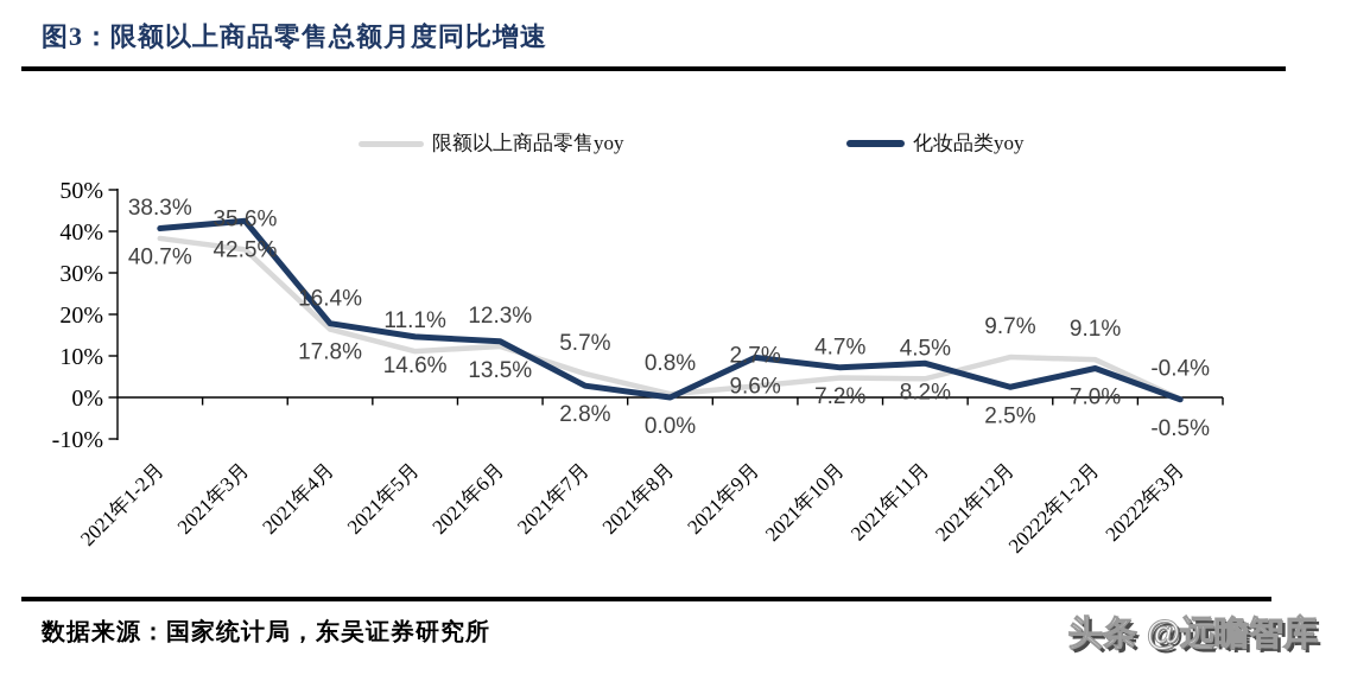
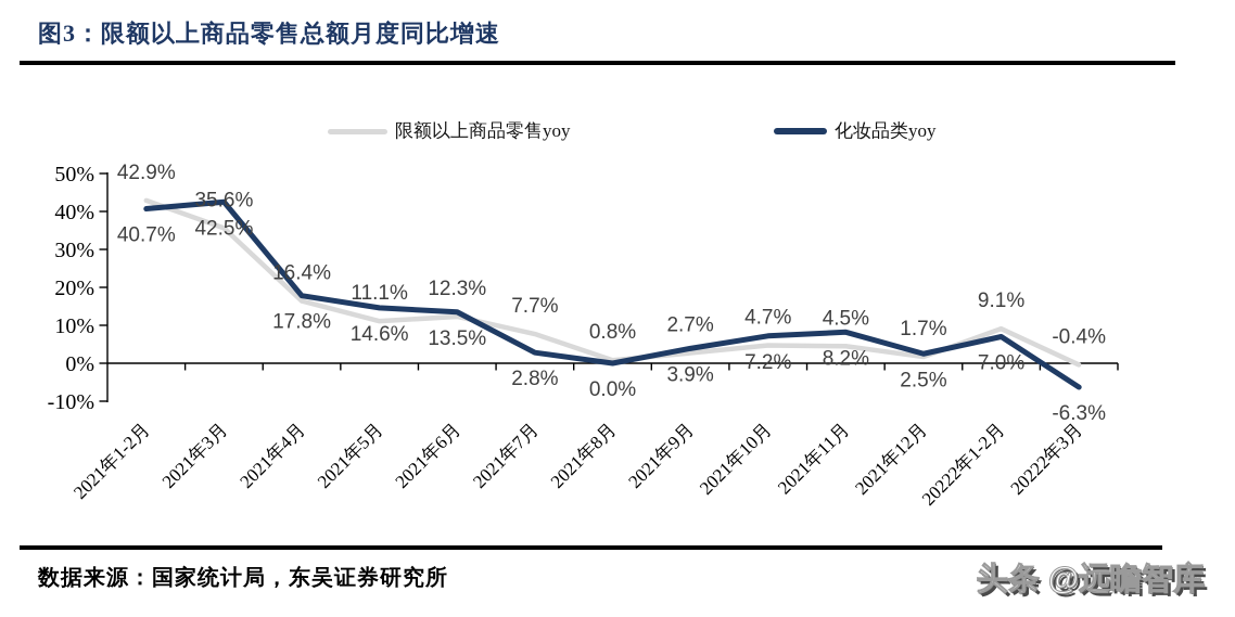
限额以上商品零售yoy/2021年1-2月: 38.3% -> 42.9%
限额以上商品零售yoy/2021年7月: 5.7% -> 7.7%
化妆品类yoy/2021年9月: 9.6% -> 3.9%
限额以上商品零售yoy/2021年12月: 9.7% -> 1.7%
化妆品类yoy/20222年3月: -0.5% -> -6.3%
